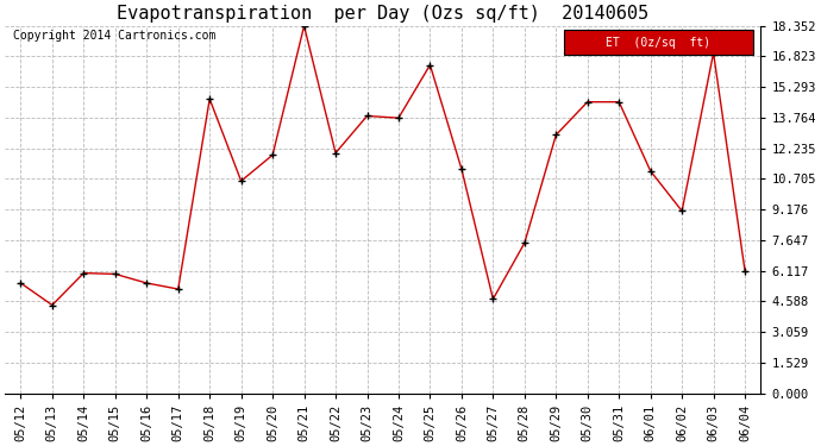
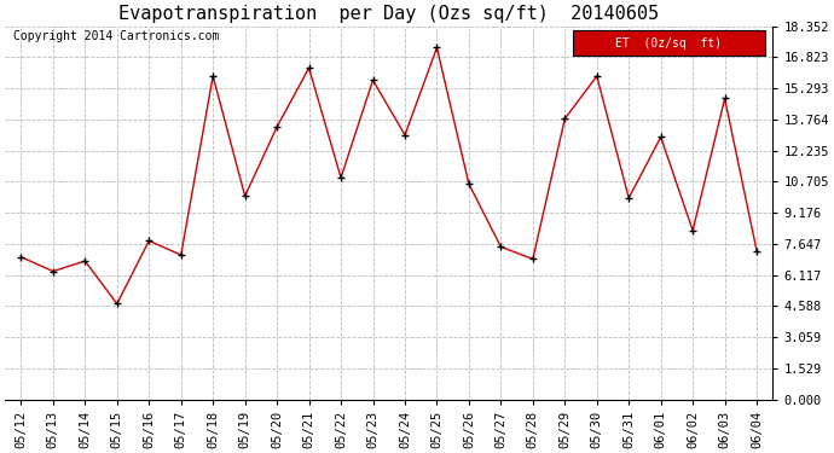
05/12: 5.5 -> 7.0
05/13: 4.4 -> 6.3
05/14: 6.0 -> 6.8
05/15: 6.0 -> 4.7
05/16: 5.5 -> 7.8
05/17: 5.2 -> 7.1
05/18: 14.7 -> 15.9
05/19: 10.6 -> 10.0
05/20: 11.9 -> 13.4
05/21: 18.4 -> 16.3
05/22: 12.0 -> 10.9
05/23: 13.8 -> 15.7
05/24: 13.8 -> 13.0
05/25: 16.4 -> 17.3
05/26: 11.2 -> 10.6
05/27: 4.7 -> 7.5
05/28: 7.5 -> 6.9
05/29: 12.9 -> 13.8
05/30: 14.6 -> 15.9
05/31: 14.6 -> 9.9
06/01: 11.1 -> 12.9
06/02: 9.1 -> 8.3
06/03: 17.0 -> 14.8
06/04: 6.1 -> 7.3
